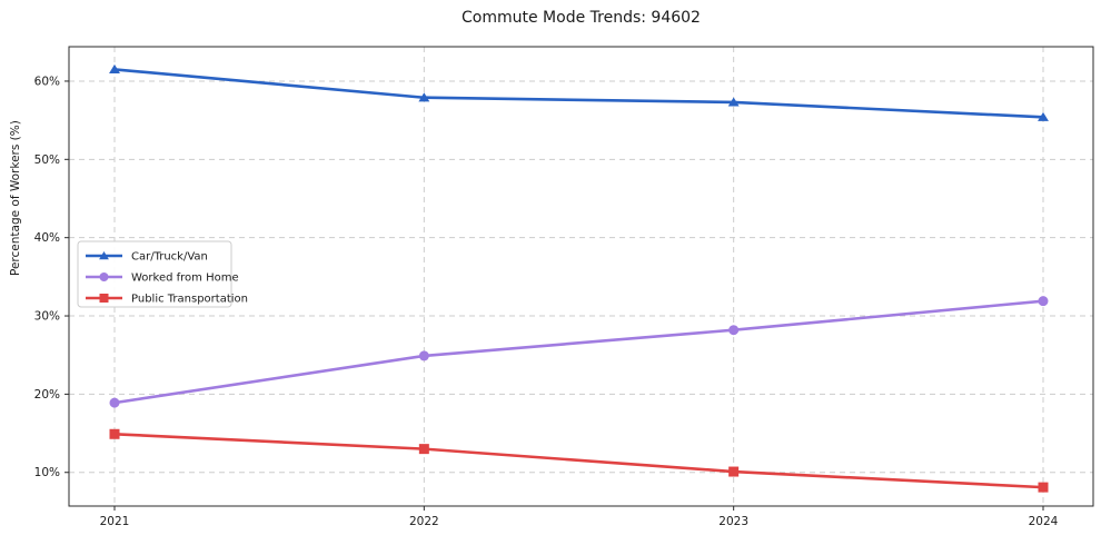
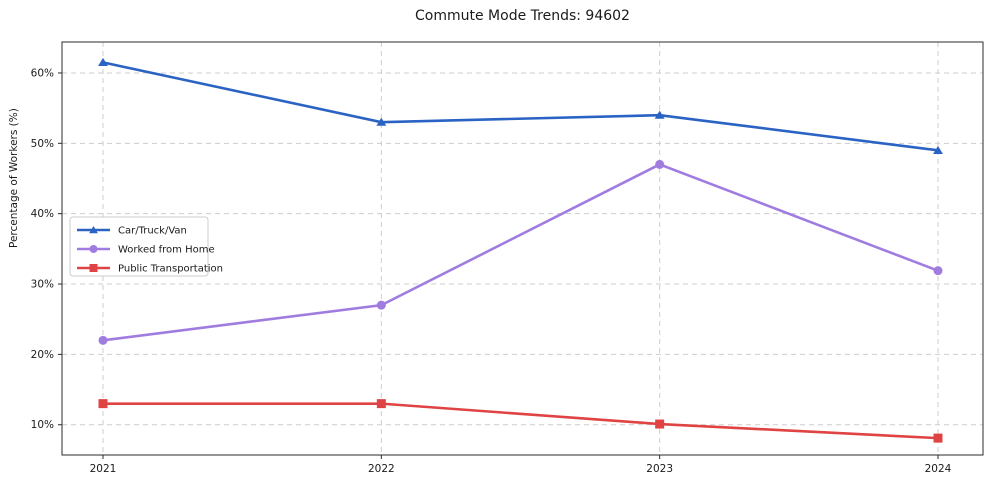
Worked from Home/2021: 19% -> 22%
Public Transportation/2021: 15% -> 13%
Car/Truck/Van/2022: 58% -> 53%
Worked from Home/2022: 25% -> 27%
Car/Truck/Van/2023: 57% -> 54%
Worked from Home/2023: 28% -> 47%
Car/Truck/Van/2024: 55% -> 49%
